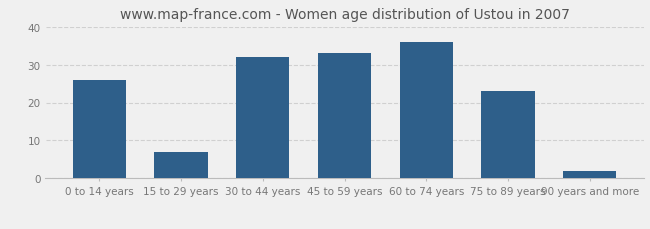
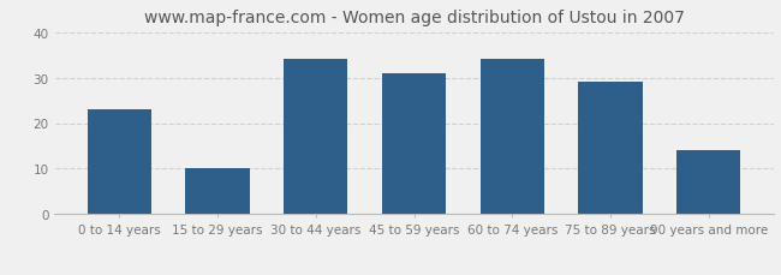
0 to 14 years: 26 -> 23
15 to 29 years: 7 -> 10
30 to 44 years: 32 -> 34
45 to 59 years: 33 -> 31
60 to 74 years: 36 -> 34
75 to 89 years: 23 -> 29
90 years and more: 2 -> 14
